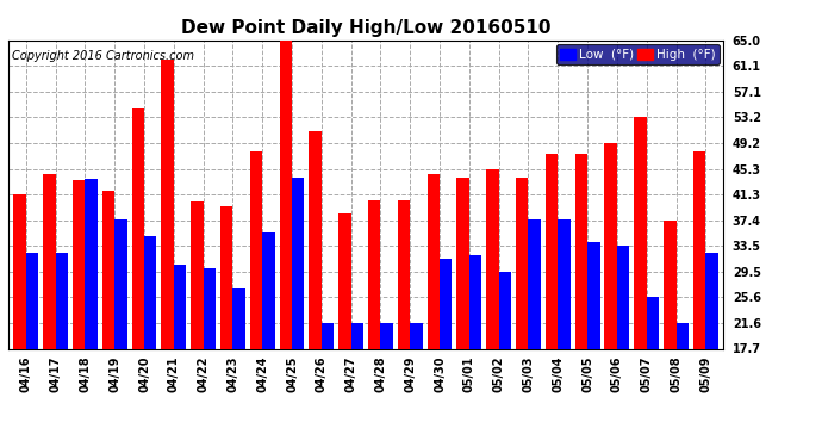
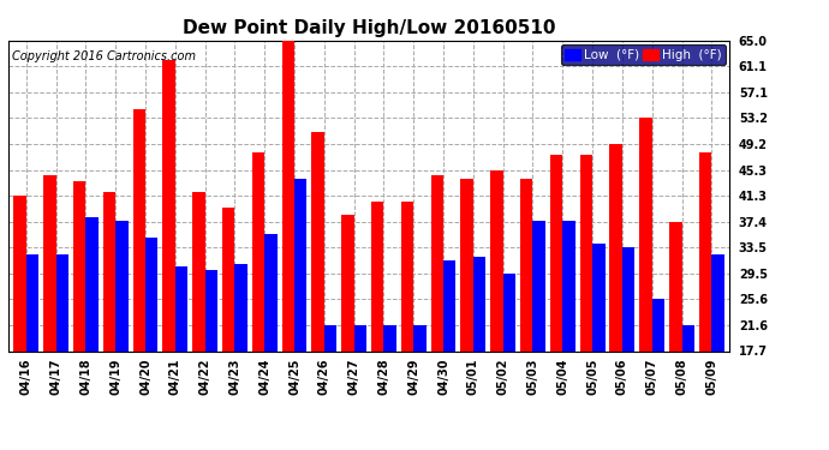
Low (°F)/04/18: 43.8 -> 38.0
High (°F)/04/22: 40.2 -> 42.0
Low (°F)/04/23: 27.0 -> 31.0
